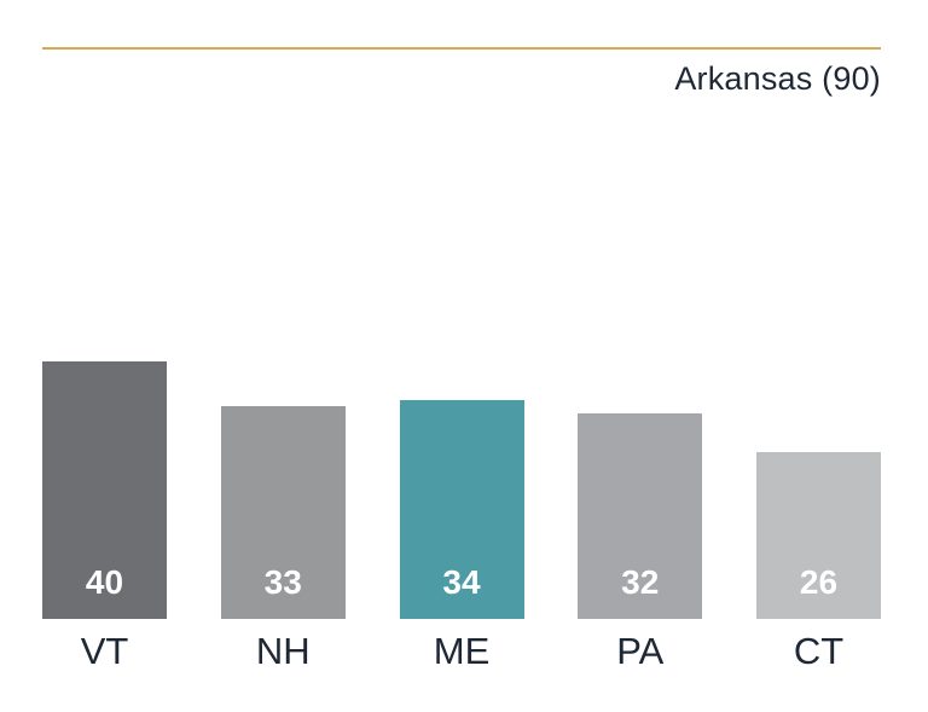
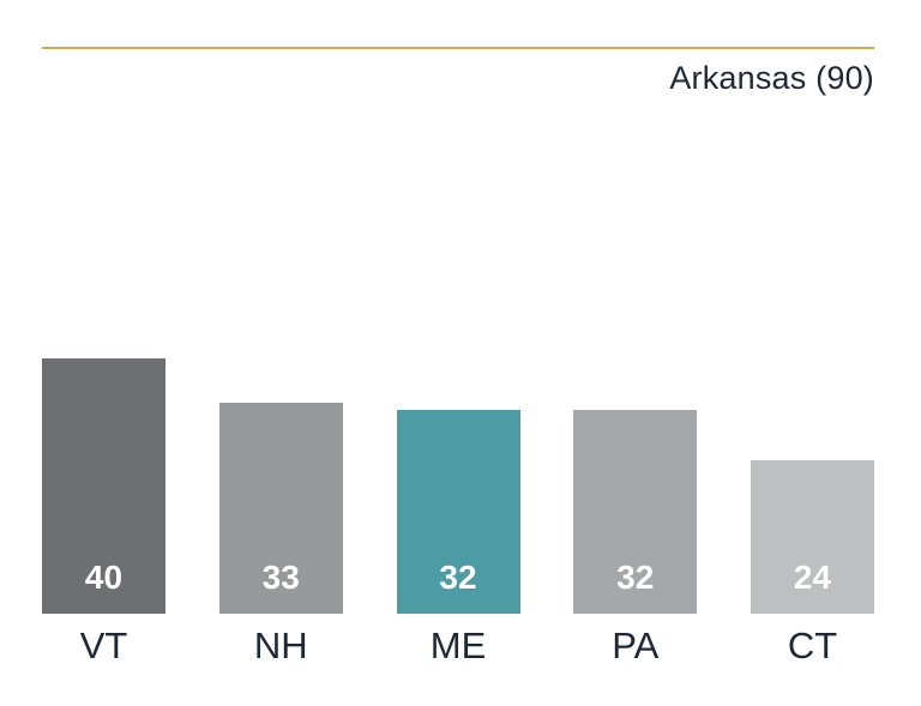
ME: 34 -> 32
CT: 26 -> 24
